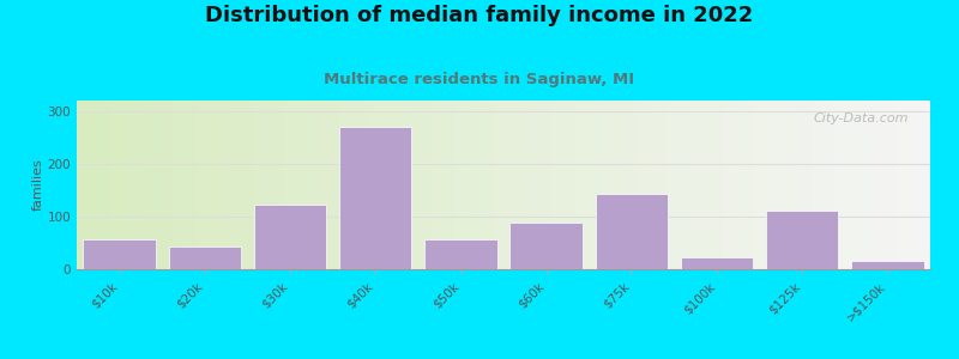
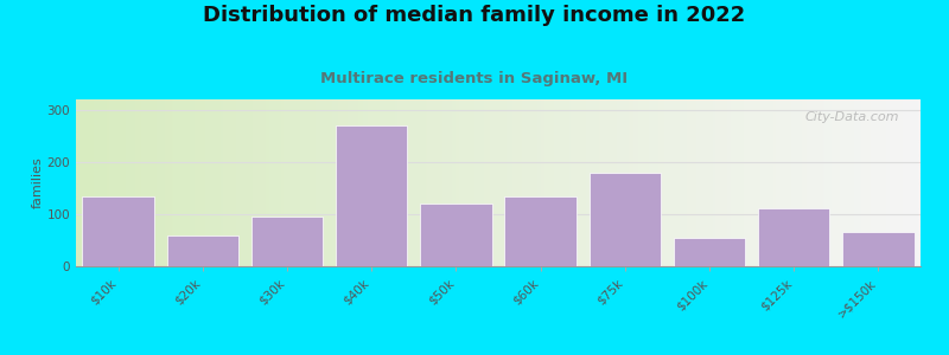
$10k: 57 -> 135
$20k: 42 -> 60
$30k: 122 -> 95
$50k: 57 -> 120
$60k: 88 -> 135
$75k: 142 -> 180
$100k: 22 -> 55
>$150k: 15 -> 65
